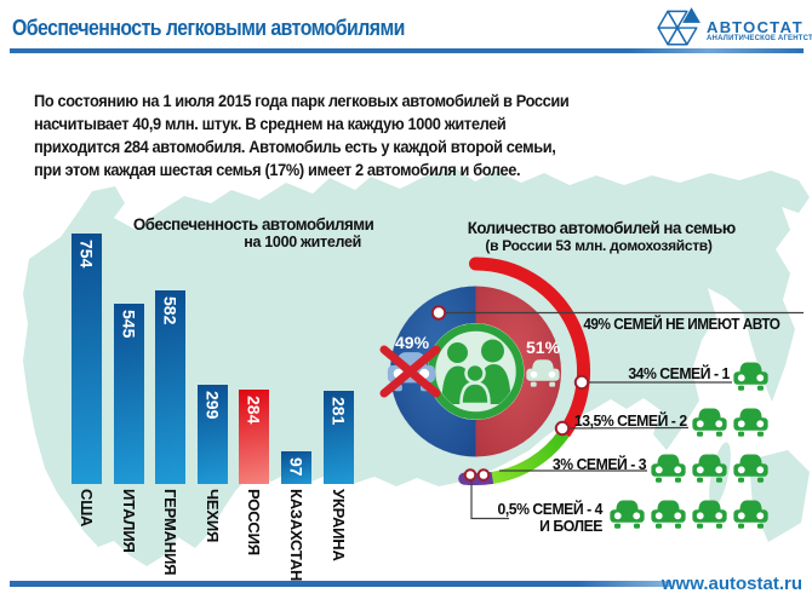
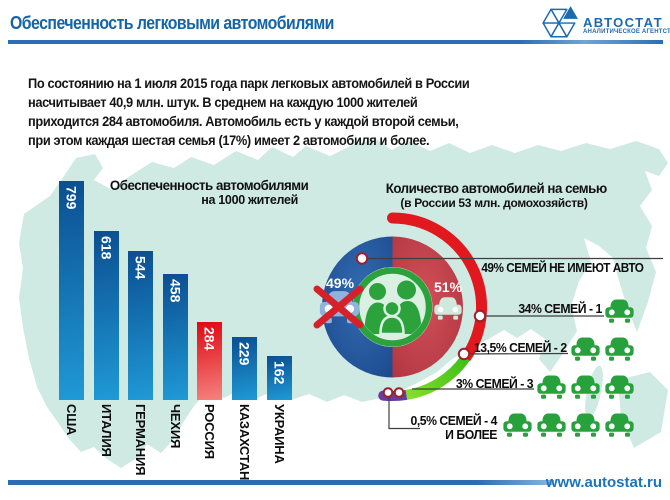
Обеспеченность автомобилями/США: 754 -> 799
Обеспеченность автомобилями/ИТАЛИЯ: 545 -> 618
Обеспеченность автомобилями/ГЕРМАНИЯ: 582 -> 544
Обеспеченность автомобилями/ЧЕХИЯ: 299 -> 458
Обеспеченность автомобилями/КАЗАХСТАН: 97 -> 229
Обеспеченность автомобилями/УКРАИНА: 281 -> 162
